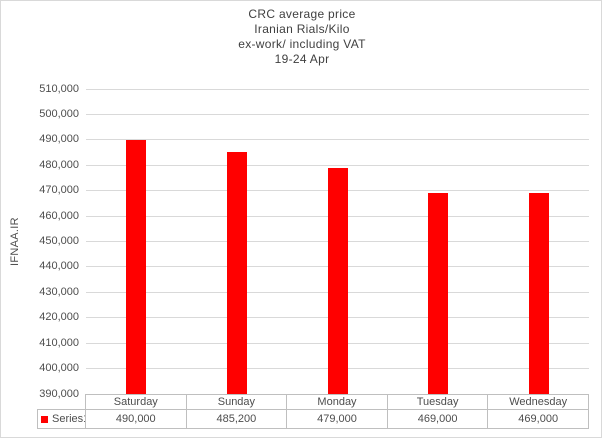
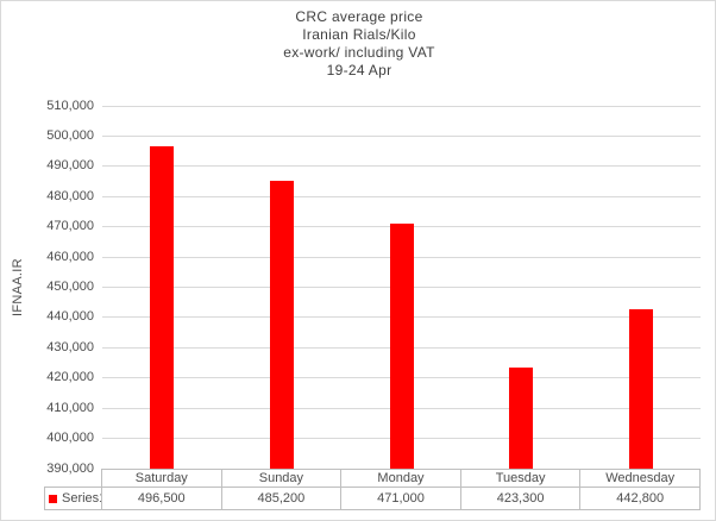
Saturday: 490,000 -> 496,500
Monday: 479,000 -> 471,000
Tuesday: 469,000 -> 423,300
Wednesday: 469,000 -> 442,800
